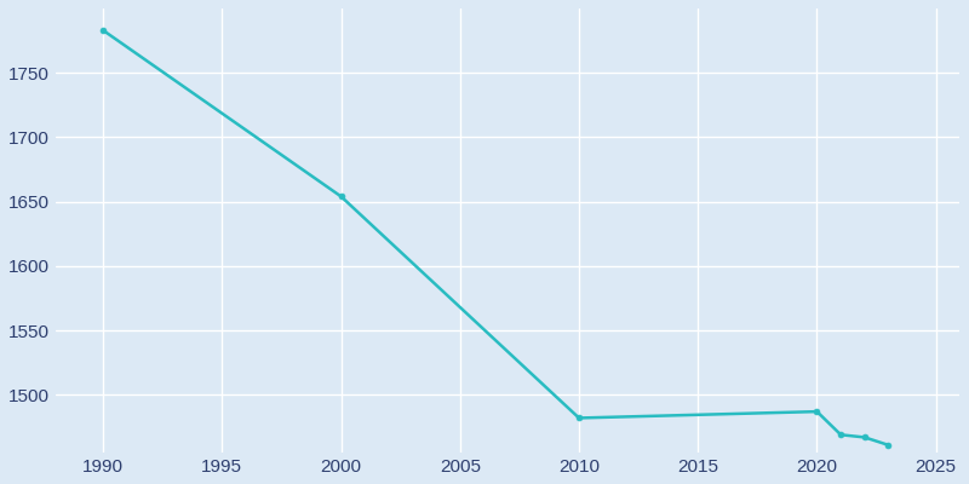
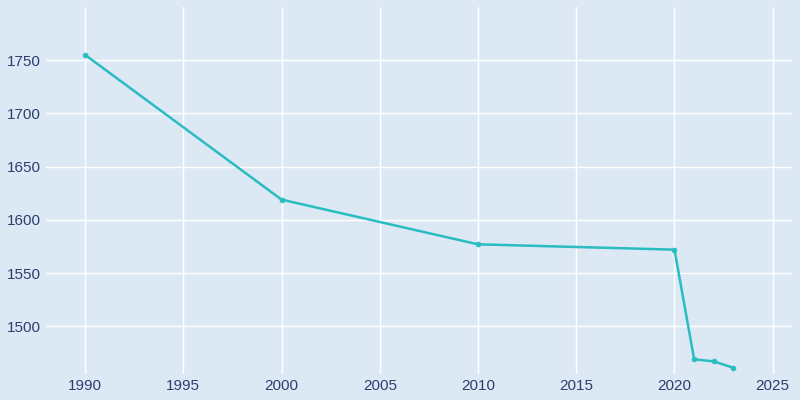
1990: 1783 -> 1755
2000: 1654 -> 1619
2010: 1482 -> 1577
2020: 1487 -> 1572
